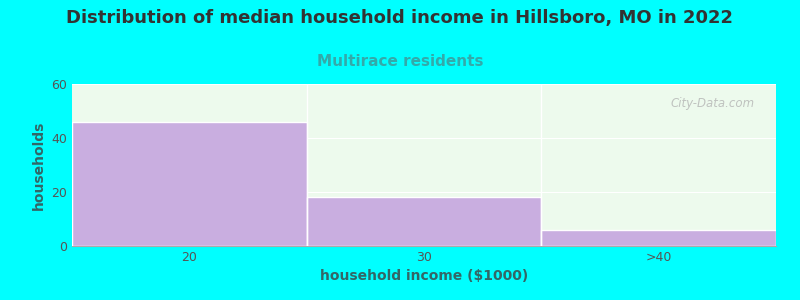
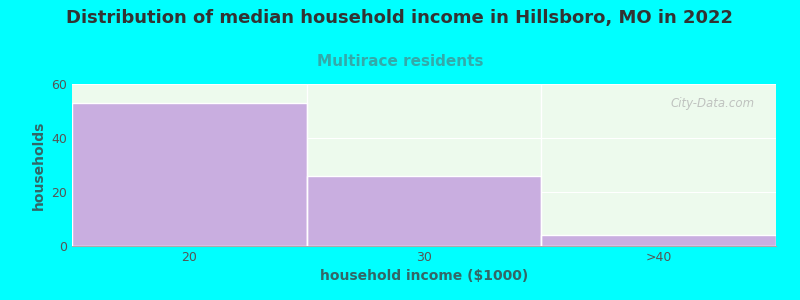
20: 46 -> 53
30: 18 -> 26
>40: 6 -> 4
